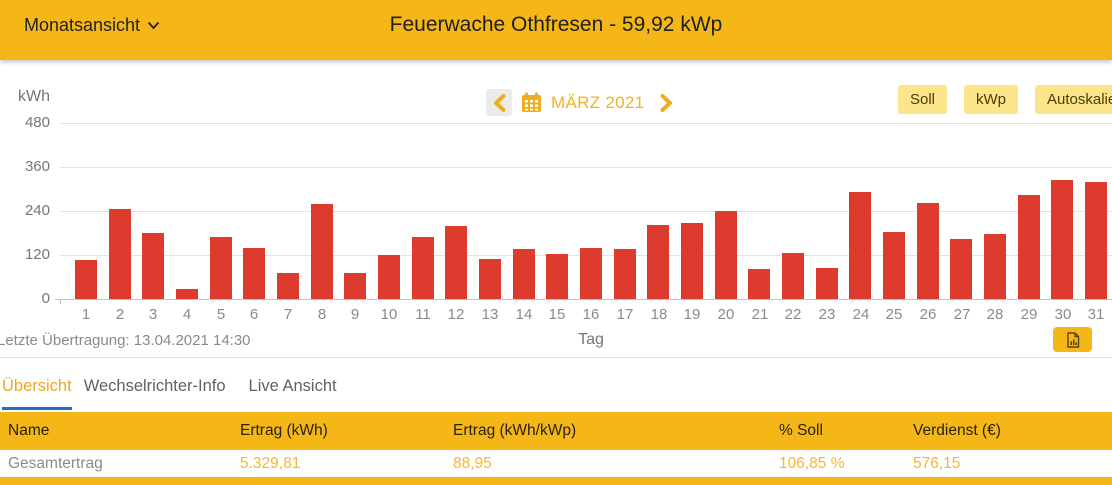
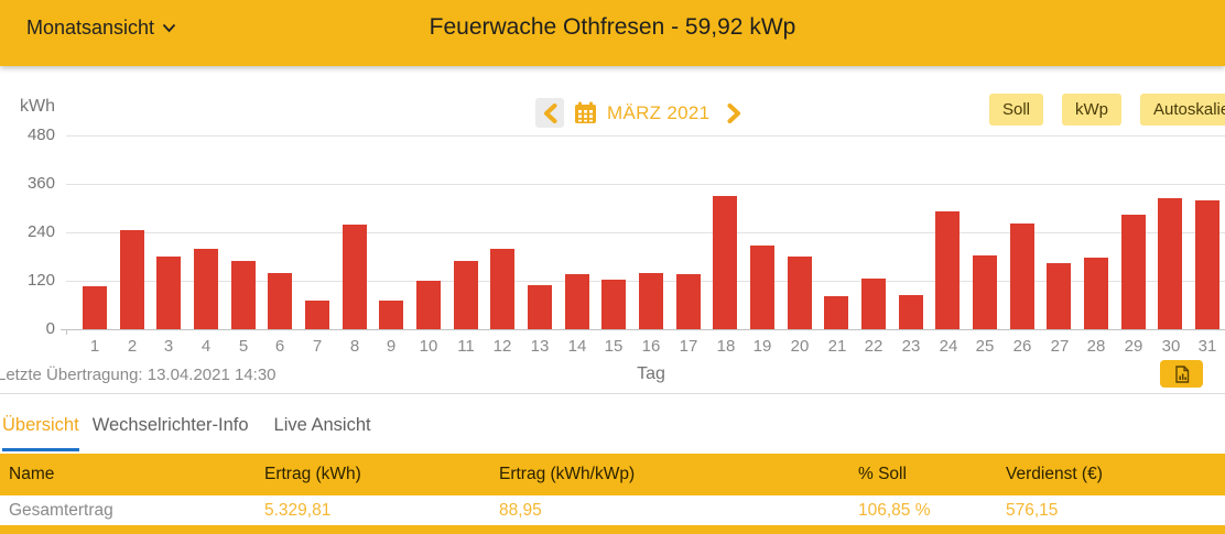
4: 30 -> 200
18: 200 -> 330
20: 240 -> 180
